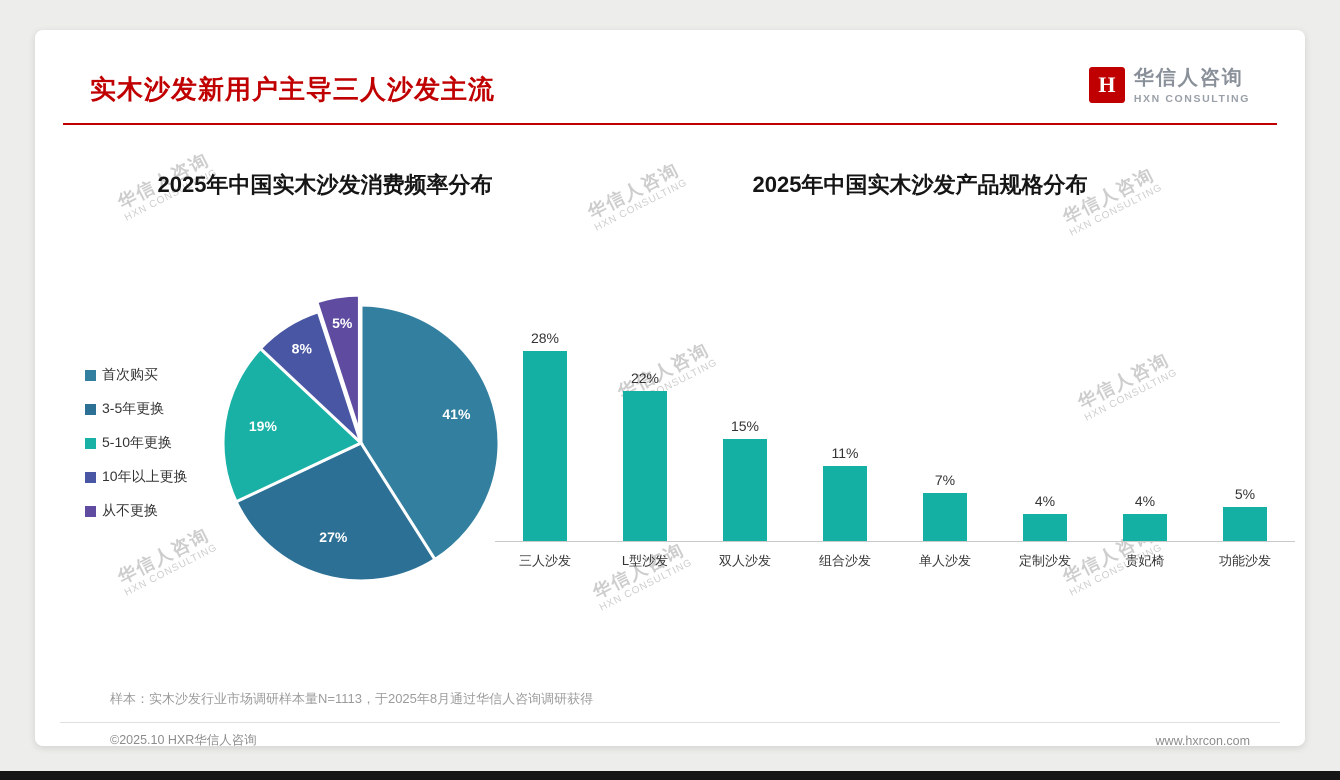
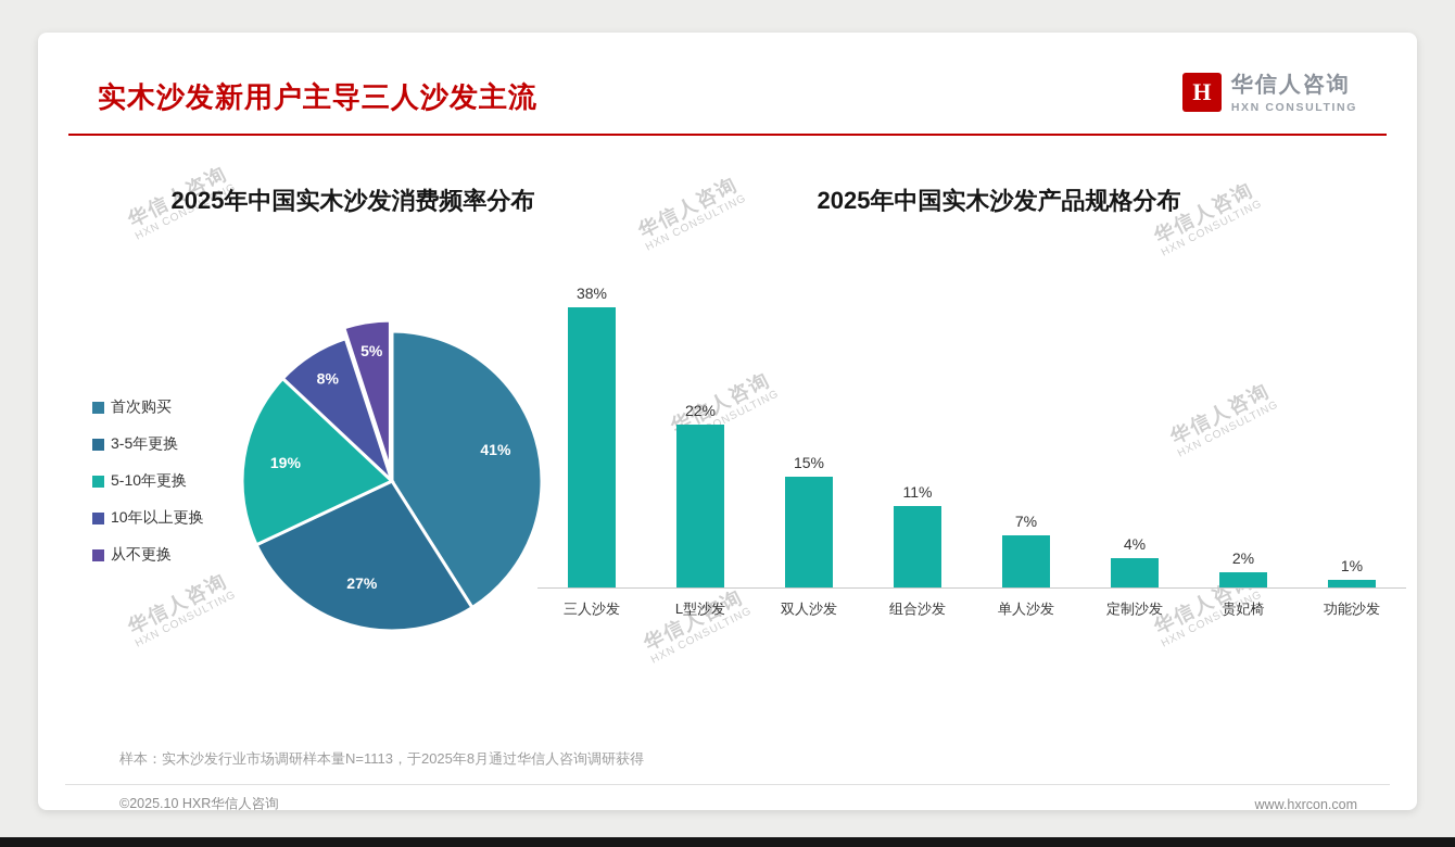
2025年中国实木沙发产品规格分布/三人沙发: 28% -> 38%
2025年中国实木沙发产品规格分布/贵妃椅: 4% -> 2%
2025年中国实木沙发产品规格分布/功能沙发: 5% -> 1%
